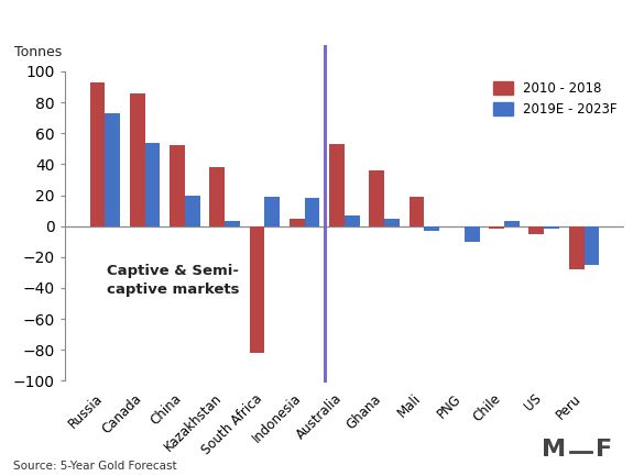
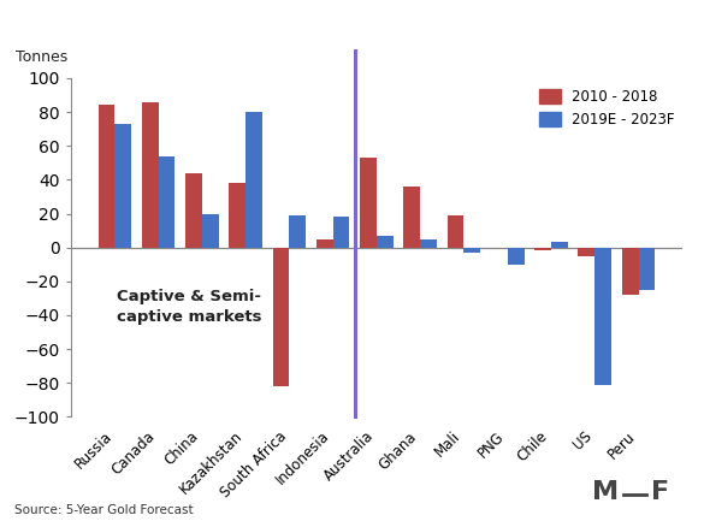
2010 - 2018/Russia: 93 -> 84
2010 - 2018/China: 52 -> 44
2019E - 2023F/Kazakhstan: 3 -> 80
2019E - 2023F/US: -2 -> -81
